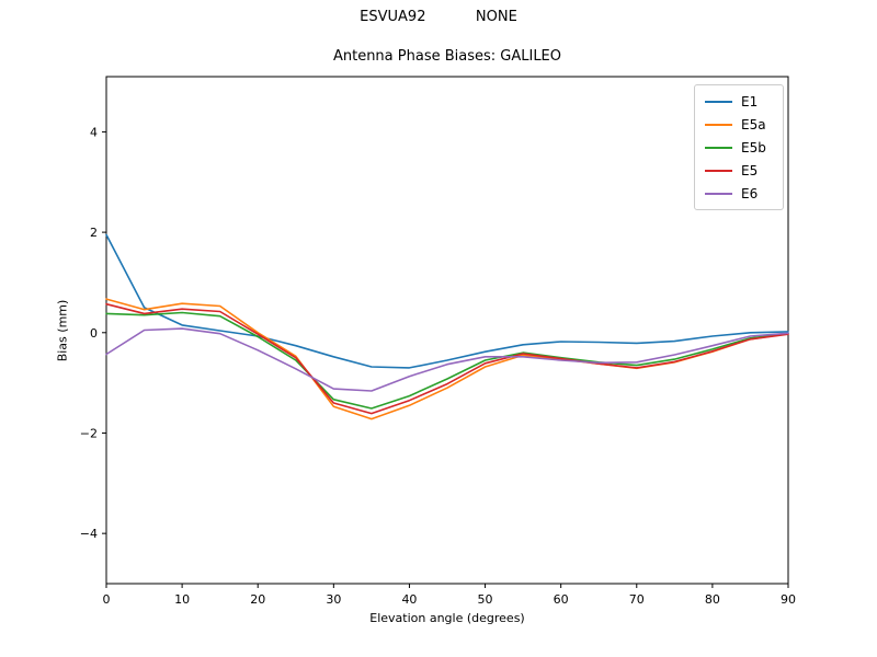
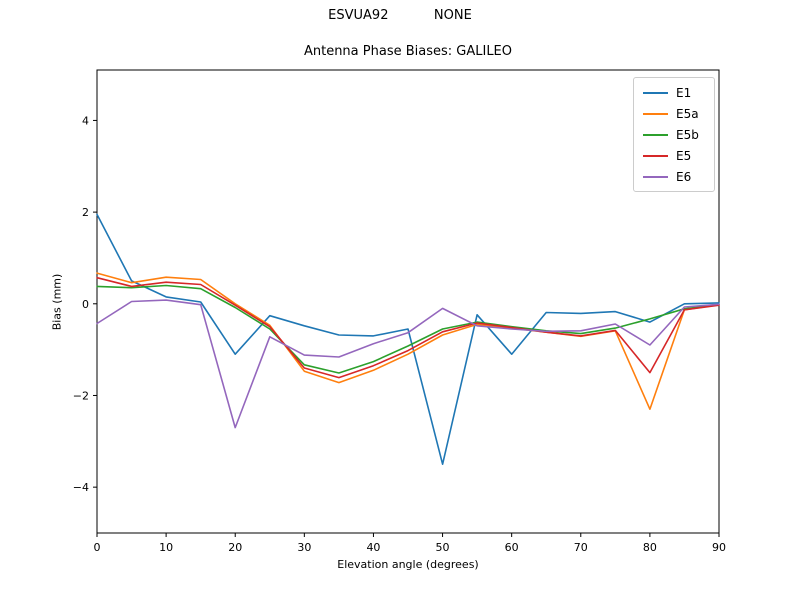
E1/20: -0.1 -> -1.1
E6/20: -0.3 -> -2.7
E1/50: -0.4 -> -3.5
E6/50: -0.5 -> -0.1
E1/60: -0.2 -> -1.1
E1/80: -0.1 -> -0.4
E5a/80: -0.4 -> -2.3
E5/80: -0.4 -> -1.5
E6/80: -0.3 -> -0.9
